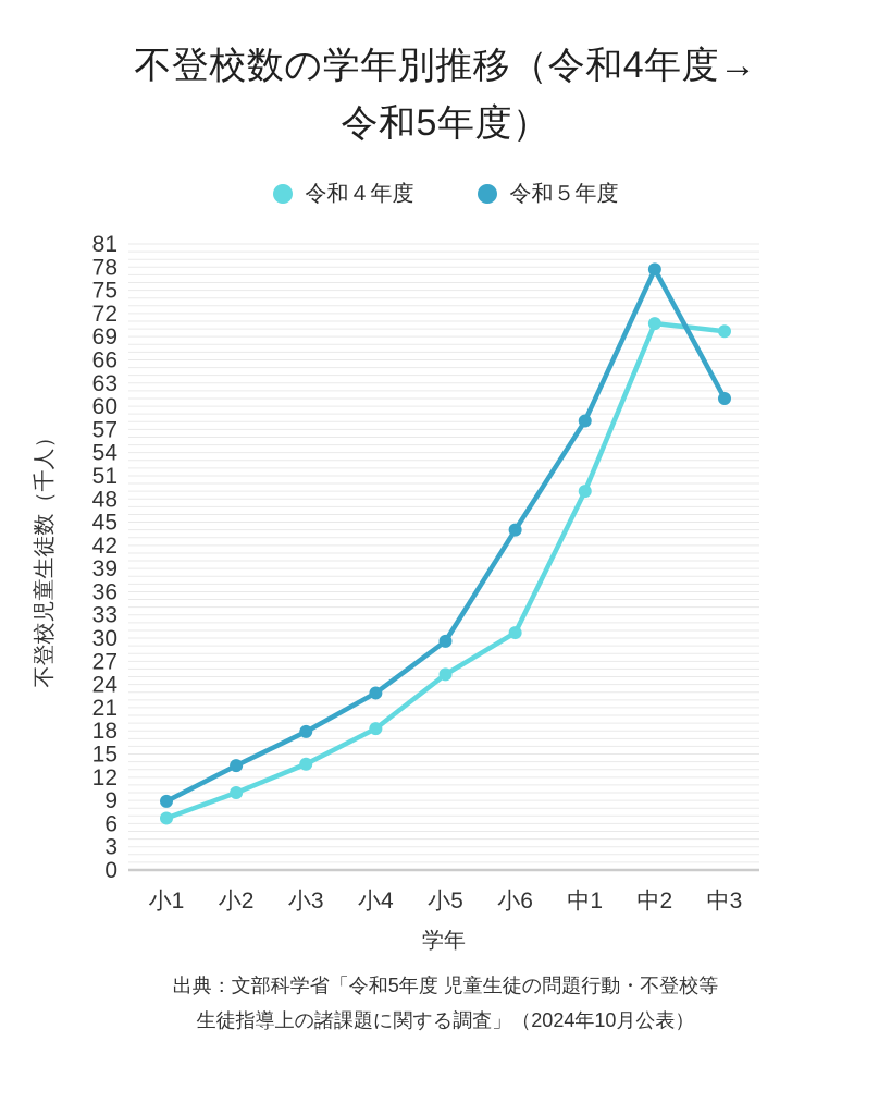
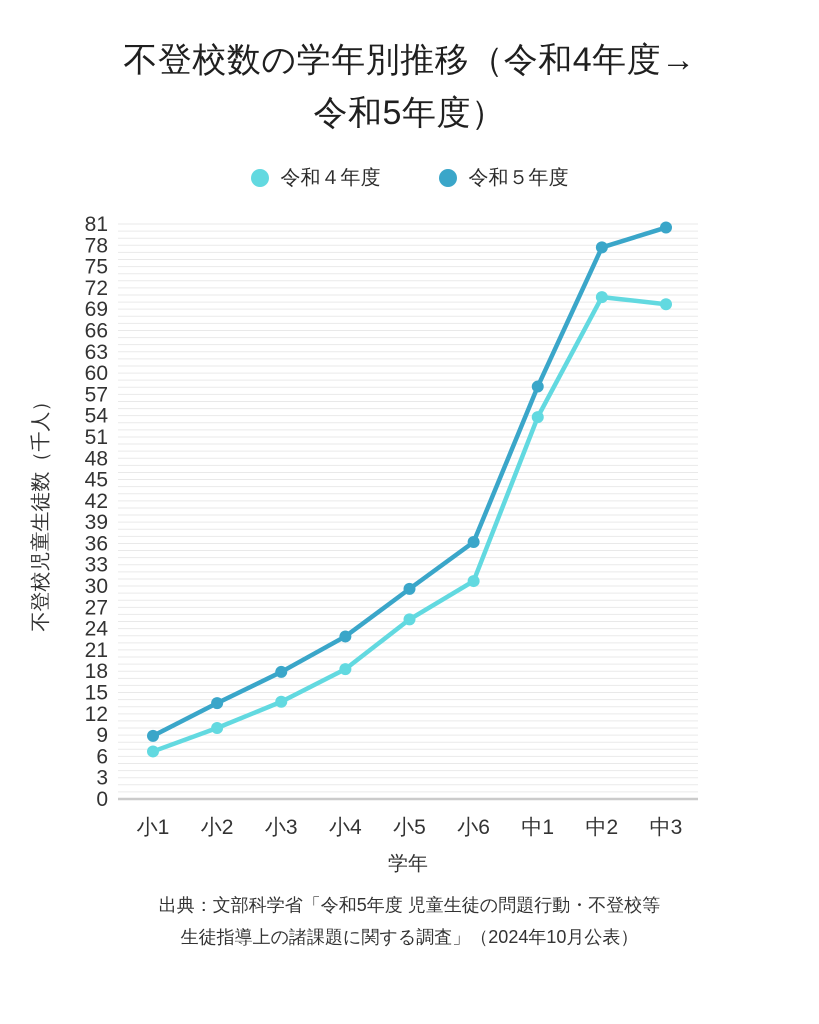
令和５年度/小6: 44 -> 36
令和４年度/中1: 49 -> 54
令和５年度/中3: 61 -> 80
